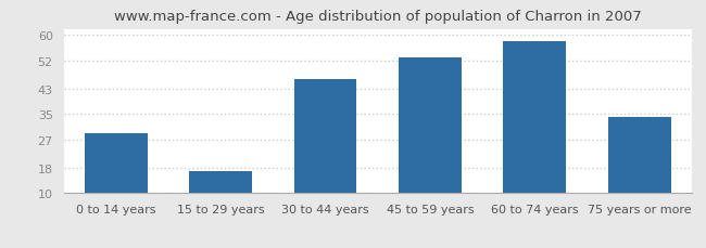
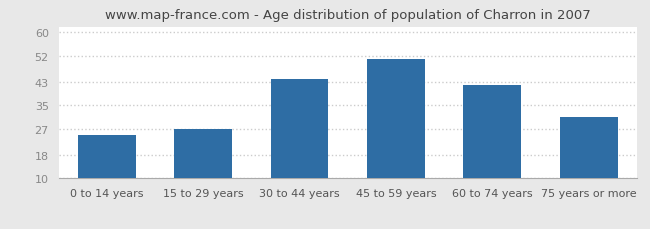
0 to 14 years: 29 -> 25
15 to 29 years: 17 -> 27
30 to 44 years: 46 -> 44
45 to 59 years: 53 -> 51
60 to 74 years: 58 -> 42
75 years or more: 34 -> 31
